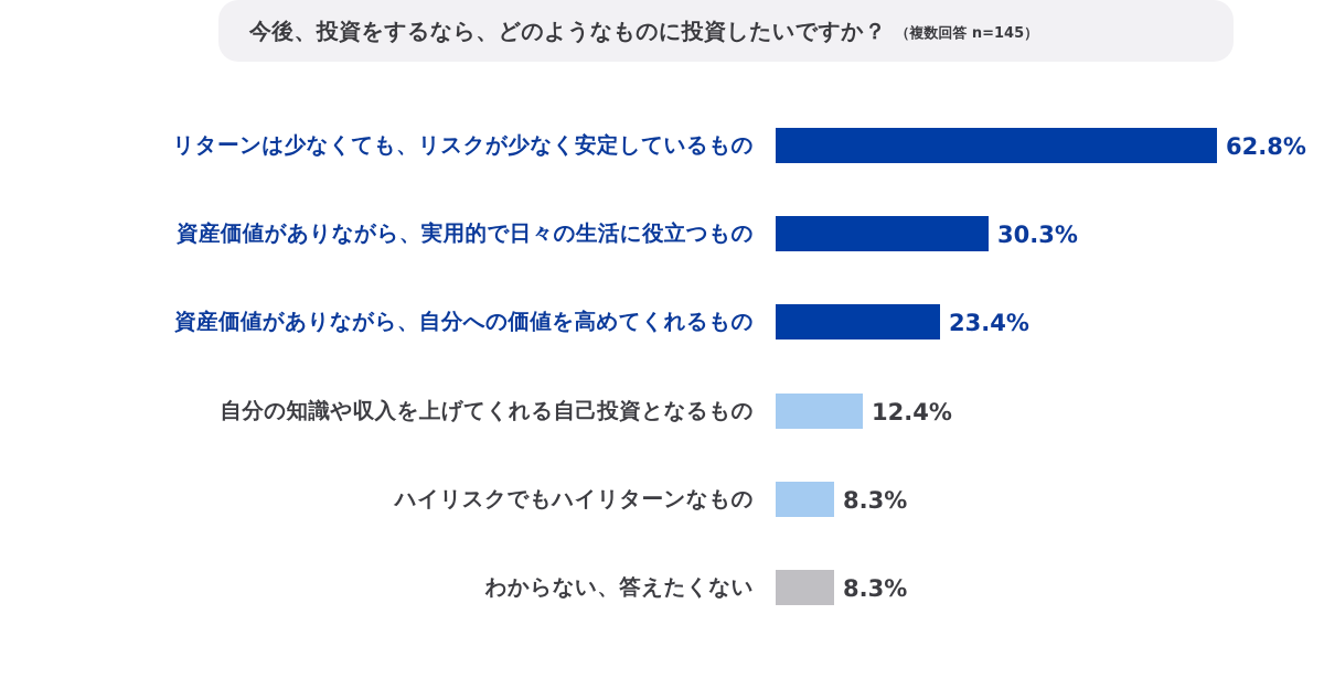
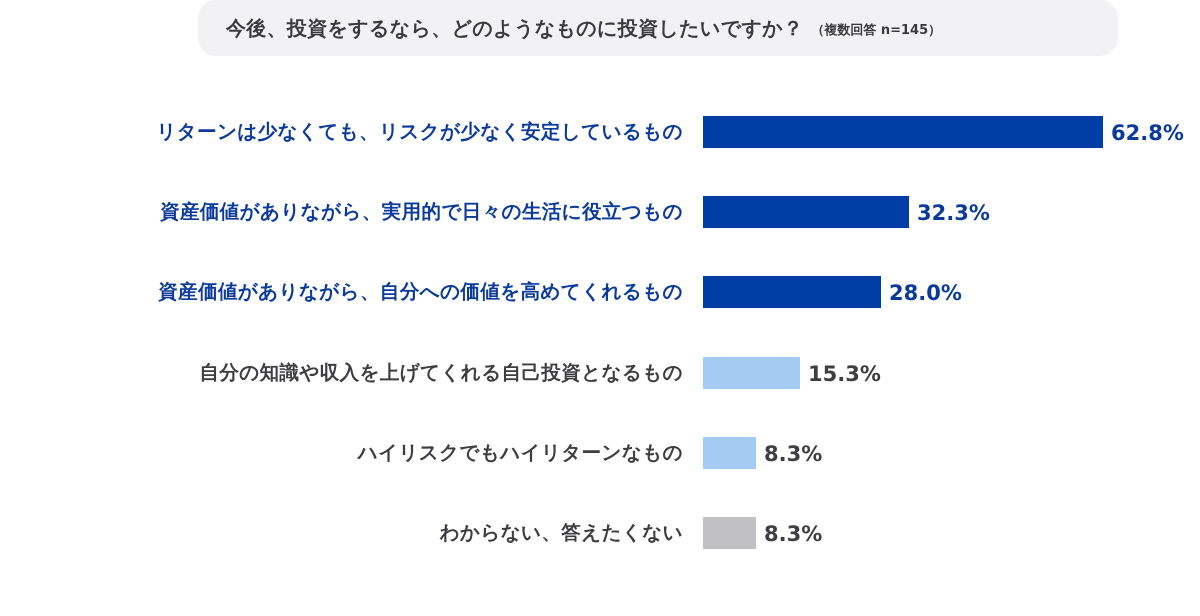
資産価値がありながら、実用的で日々の生活に役立つもの: 30.3% -> 32.3%
資産価値がありながら、自分への価値を高めてくれるもの: 23.4% -> 28.0%
自分の知識や収入を上げてくれる自己投資となるもの: 12.4% -> 15.3%
